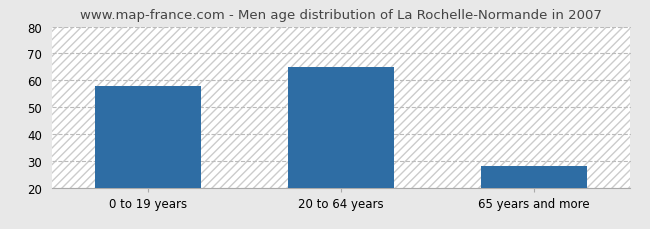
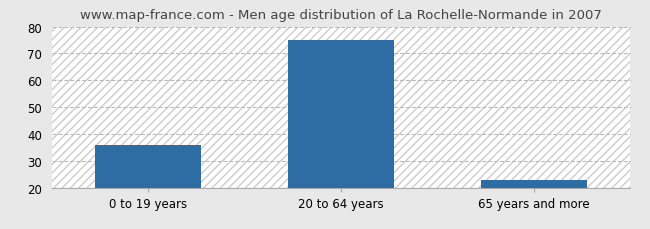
0 to 19 years: 58 -> 36
20 to 64 years: 65 -> 75
65 years and more: 28 -> 23
